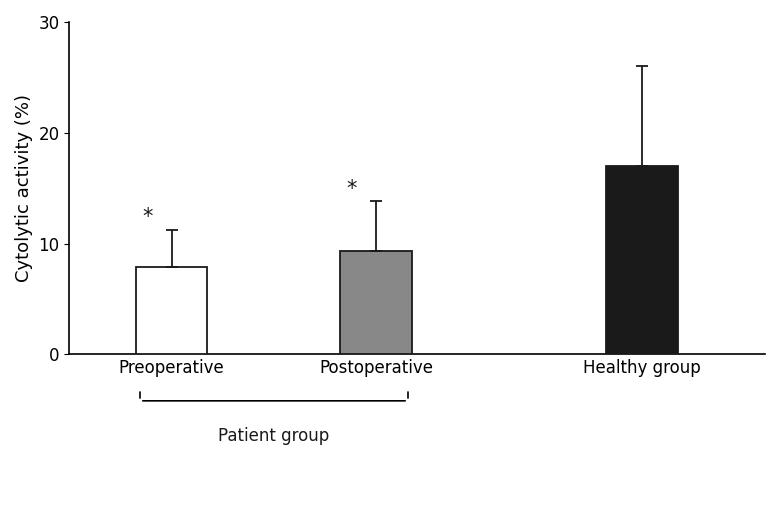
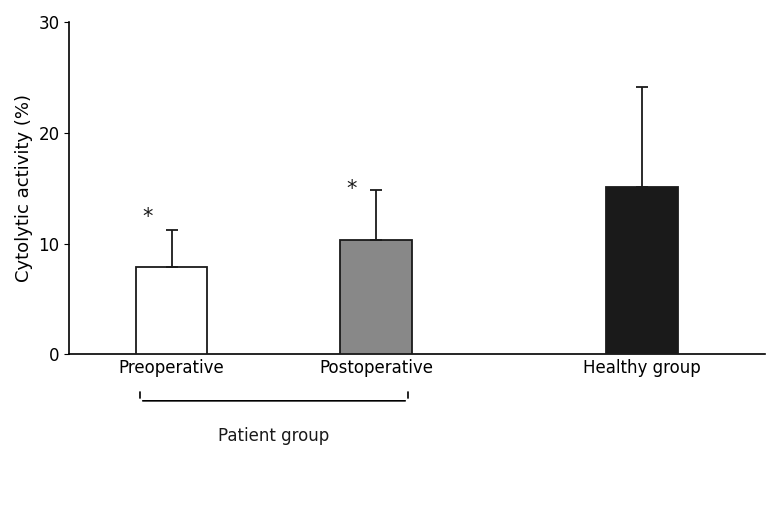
Postoperative: 9.3 -> 10.3
Healthy group: 17.0 -> 15.1
